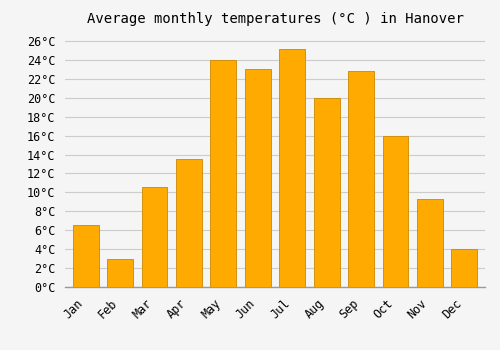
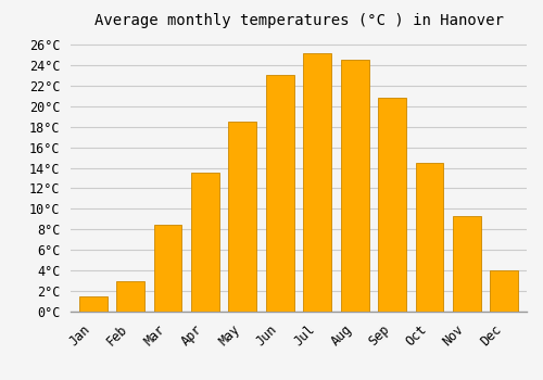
Jan: 6.6°C -> 1.5°C
Mar: 10.6°C -> 8.5°C
May: 24.0°C -> 18.5°C
Aug: 20.0°C -> 24.5°C
Sep: 22.8°C -> 20.8°C
Oct: 16.0°C -> 14.5°C
